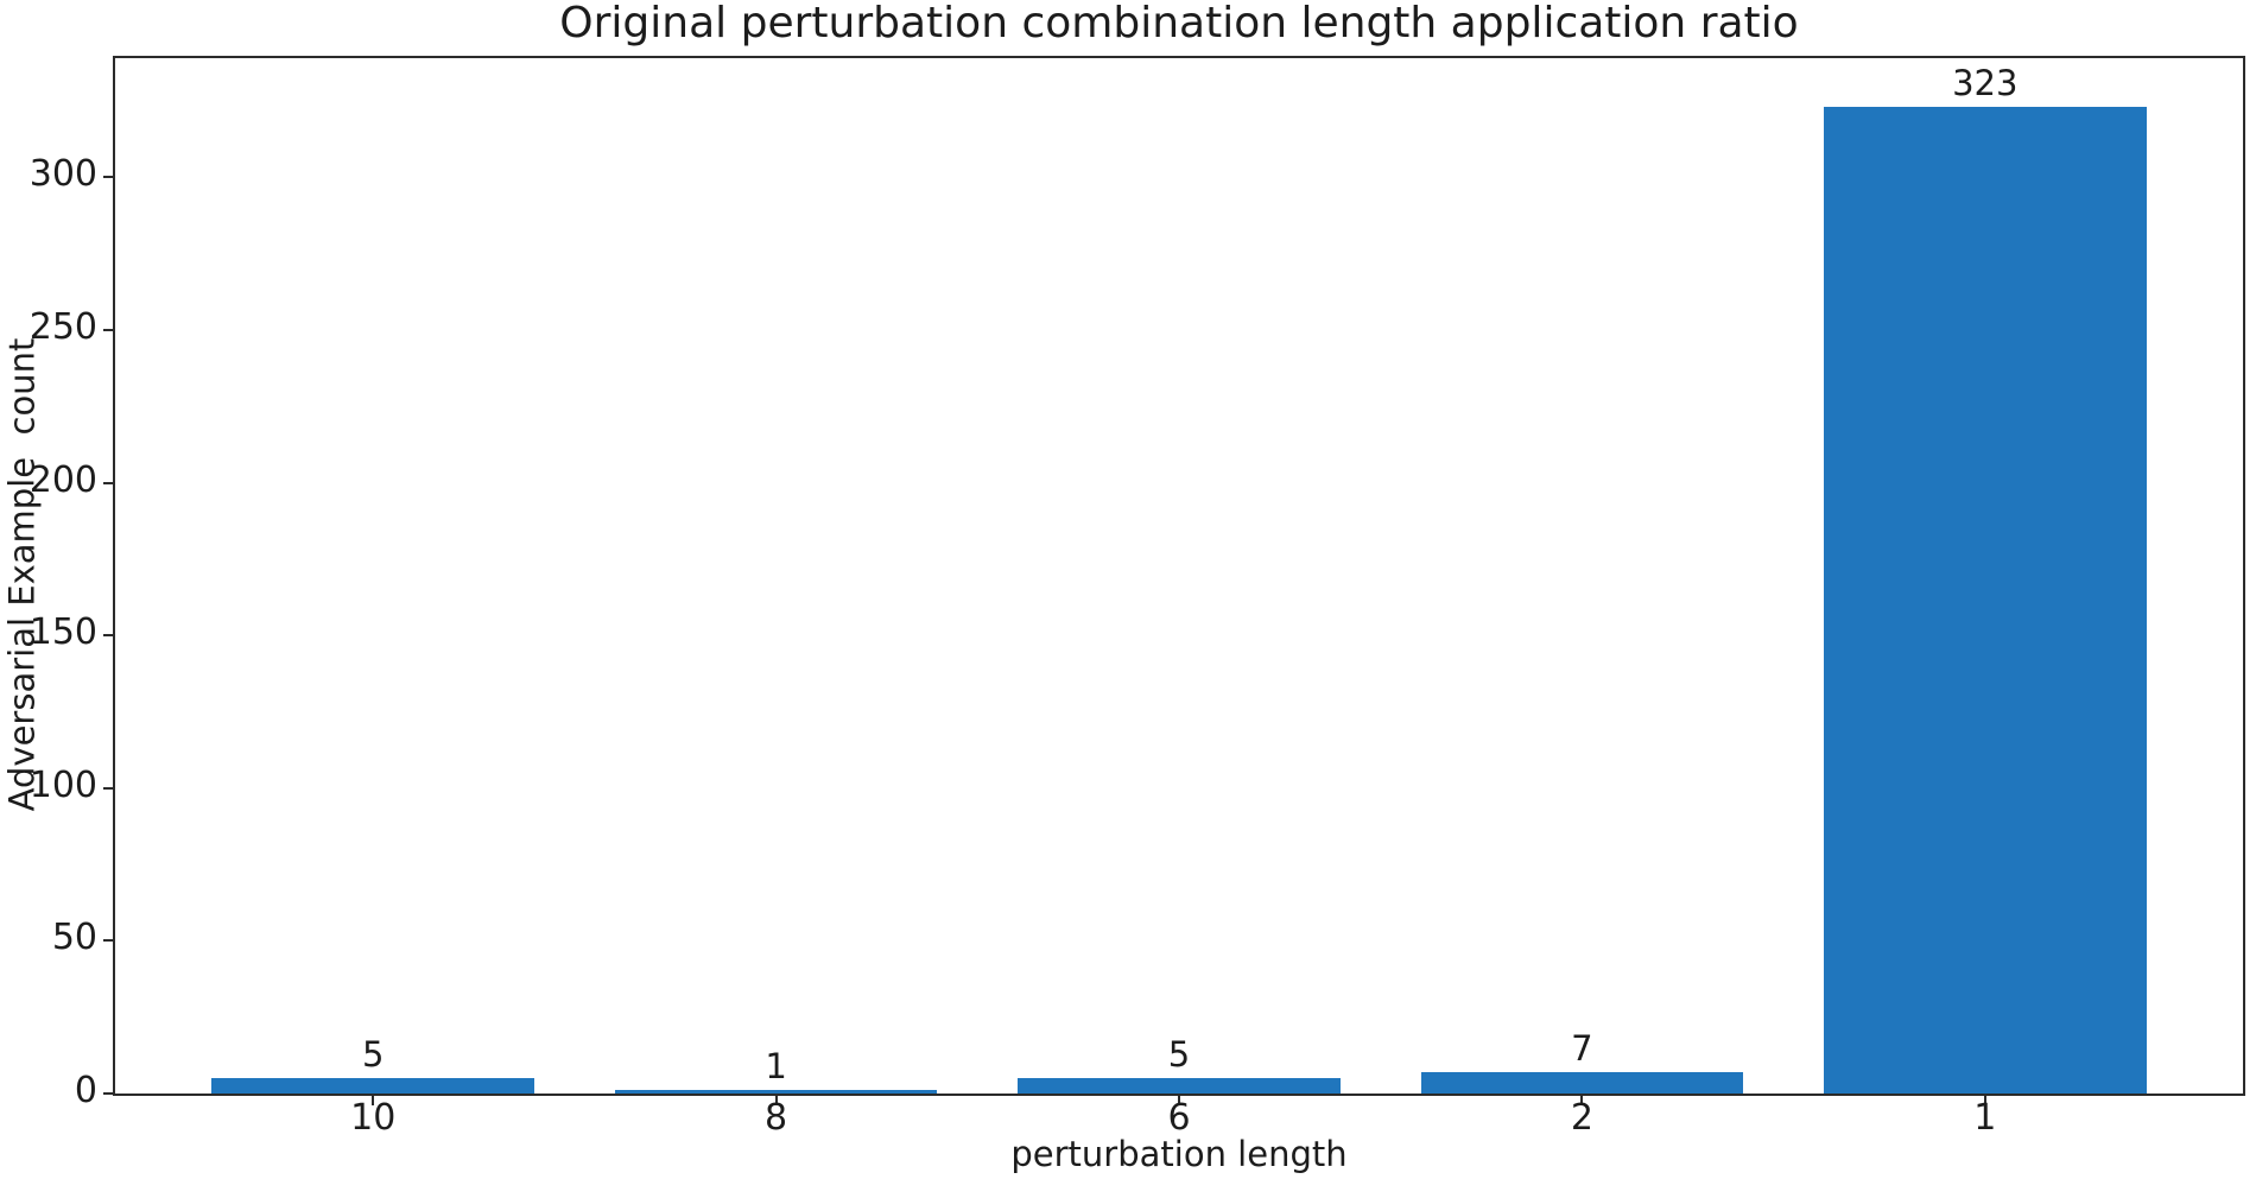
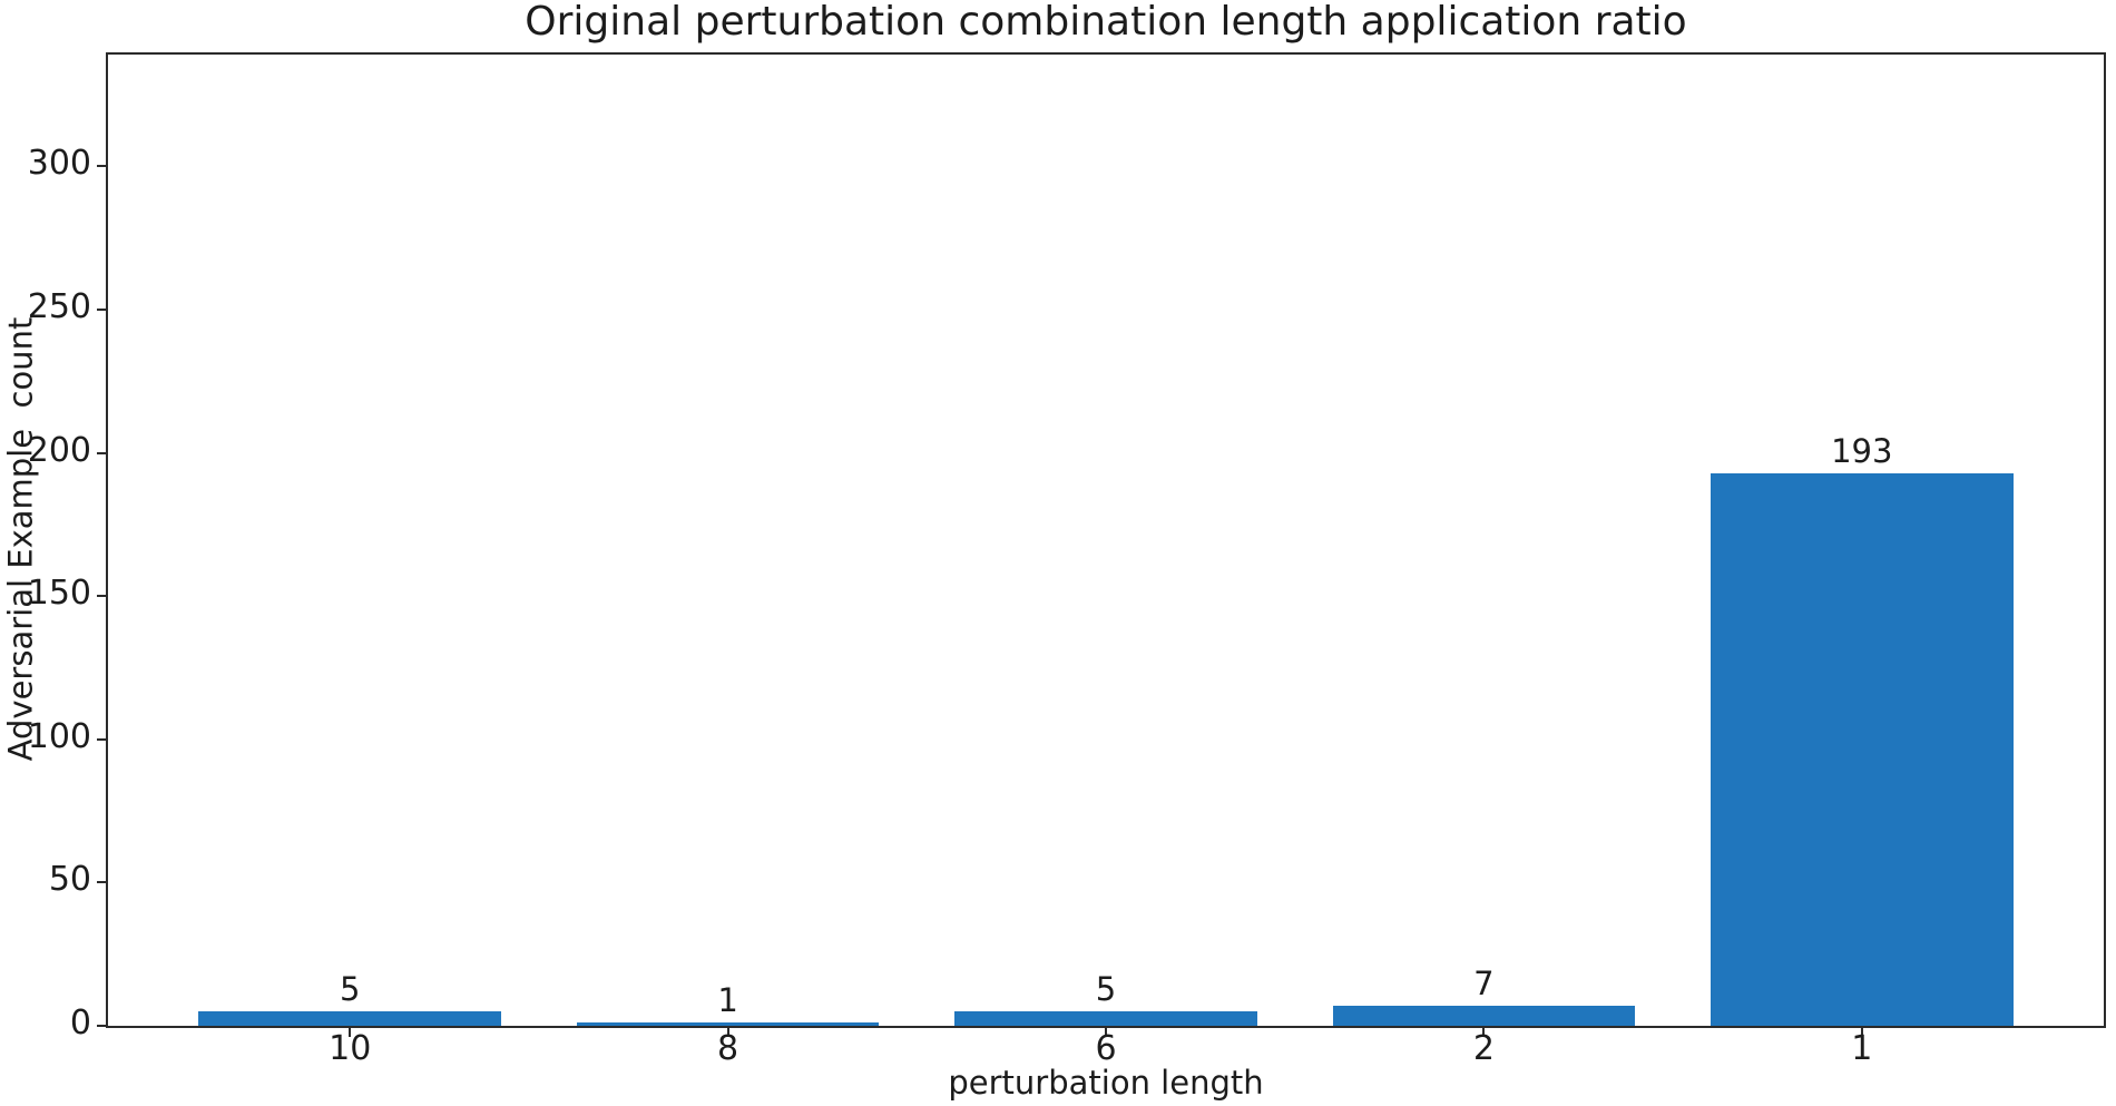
1: 323 -> 193
